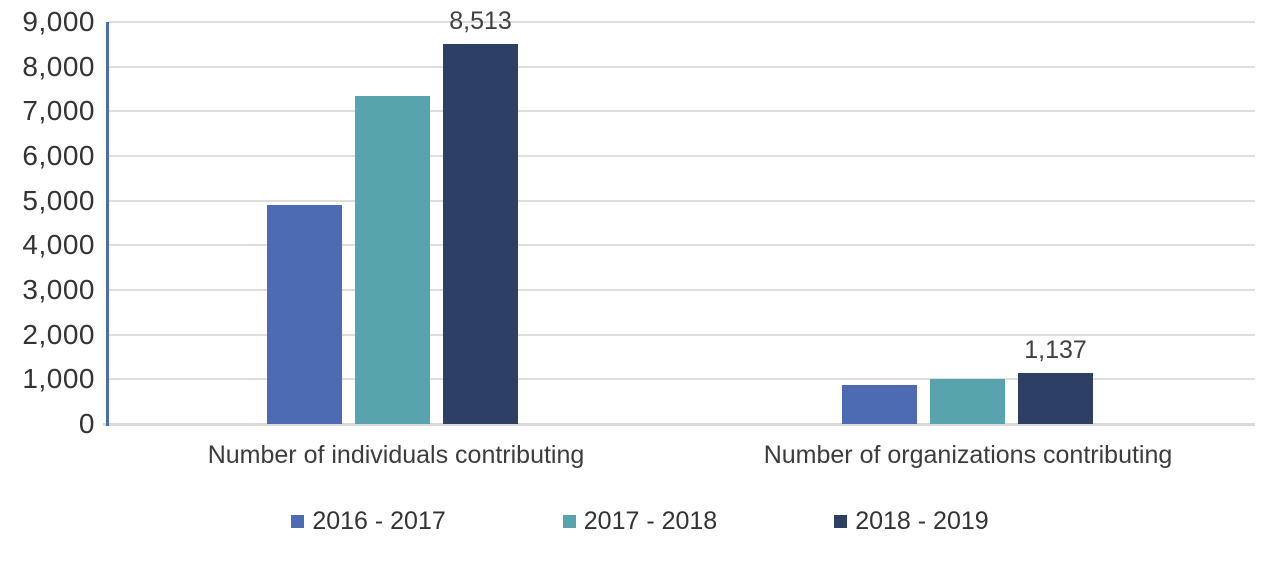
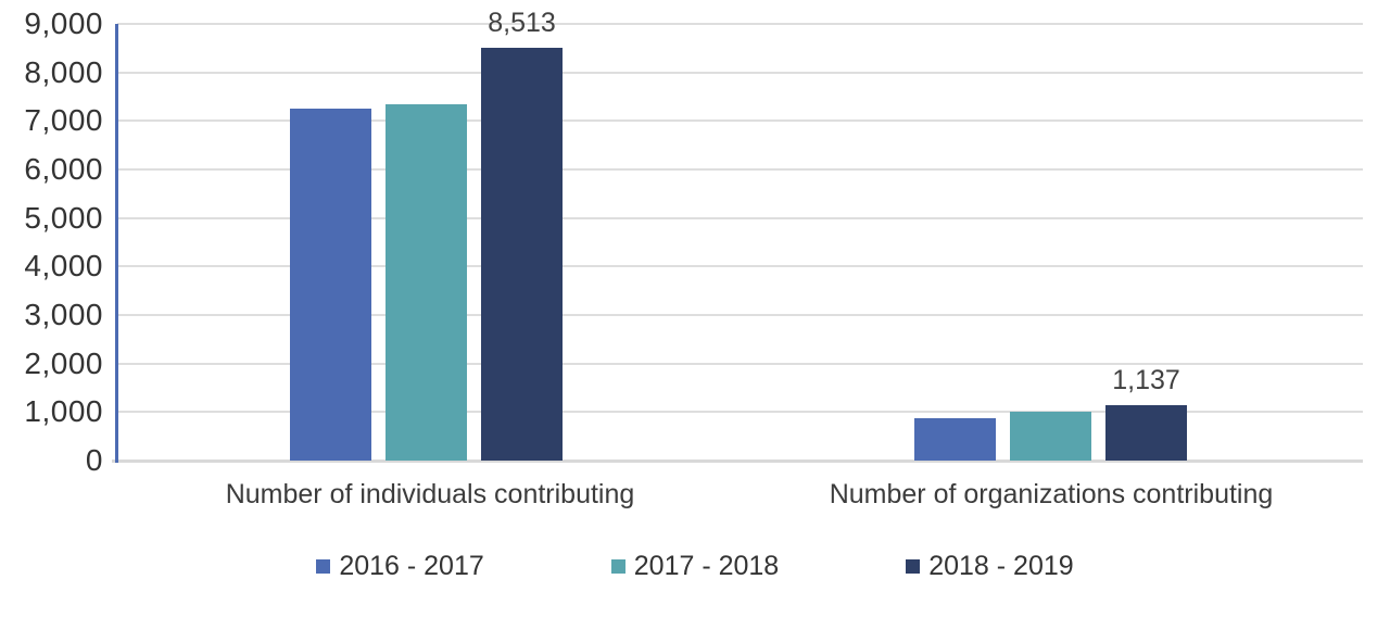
2016 - 2017/Number of individuals contributing: 4900 -> 7200
